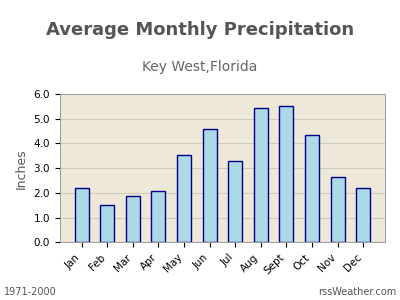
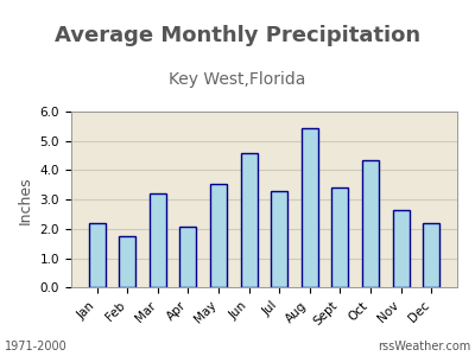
Feb: 1.50 -> 1.75
Mar: 1.88 -> 3.20
Sept: 5.50 -> 3.40
